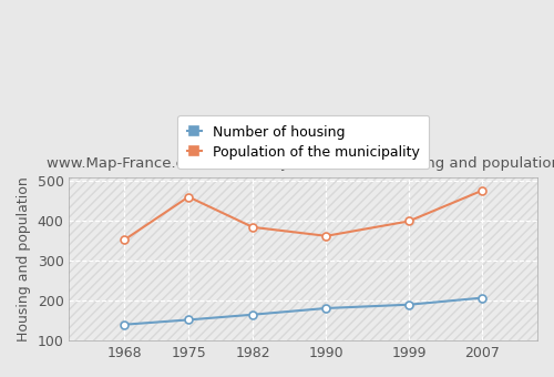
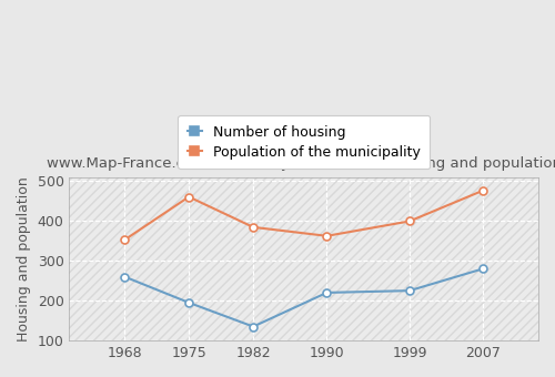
Number of housing/1968: 140 -> 260
Number of housing/1975: 152 -> 195
Number of housing/1982: 165 -> 135
Number of housing/1990: 181 -> 220
Number of housing/1999: 190 -> 225
Number of housing/2007: 207 -> 280
